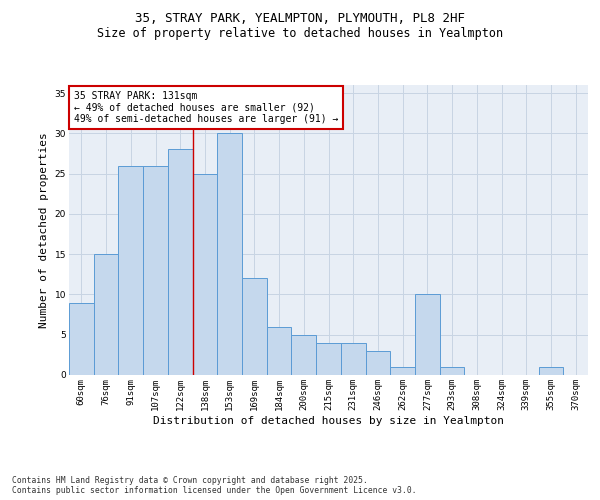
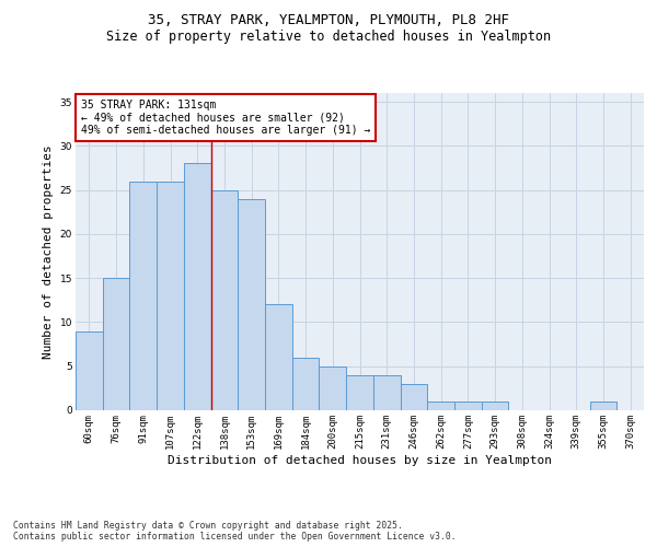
153sqm: 30 -> 24
277sqm: 10 -> 1
